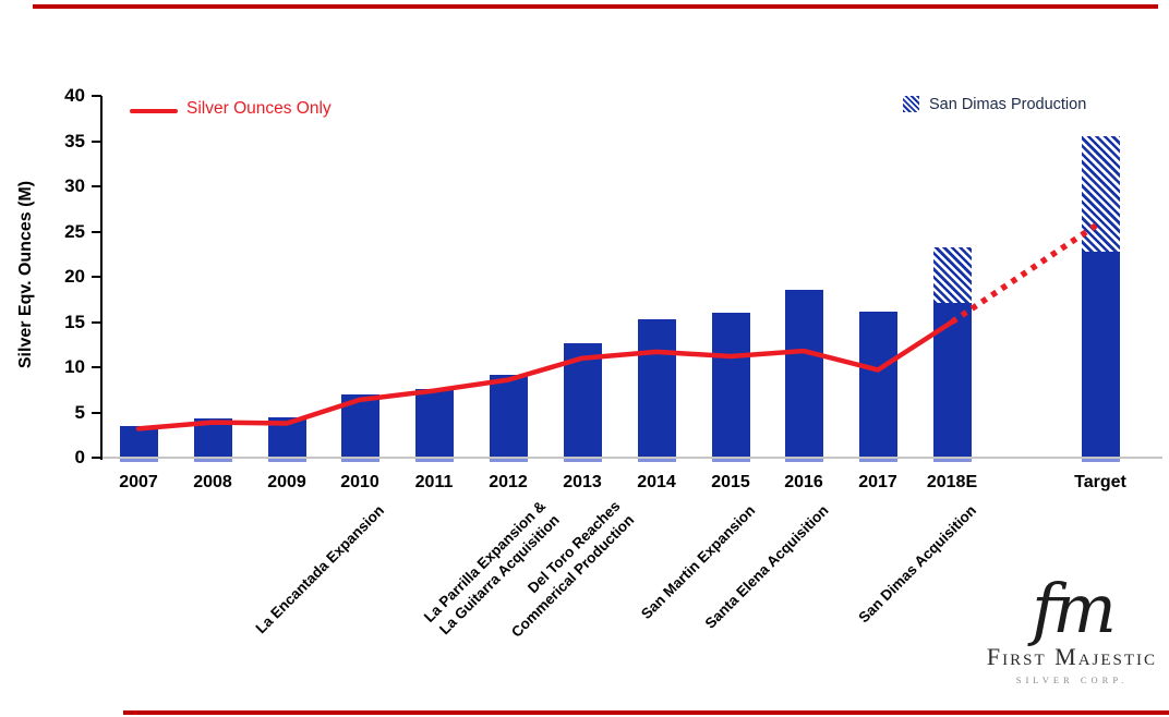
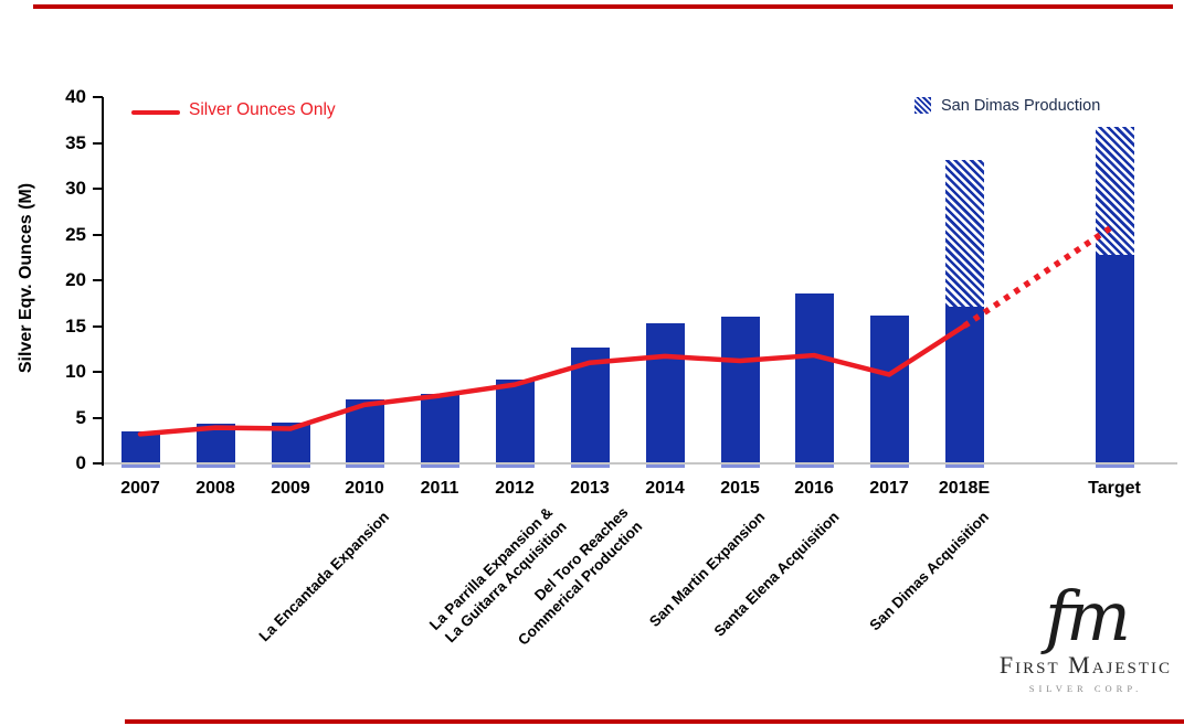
San Dimas Production/2018E: 6 -> 16
San Dimas Production/Target: 13 -> 14
